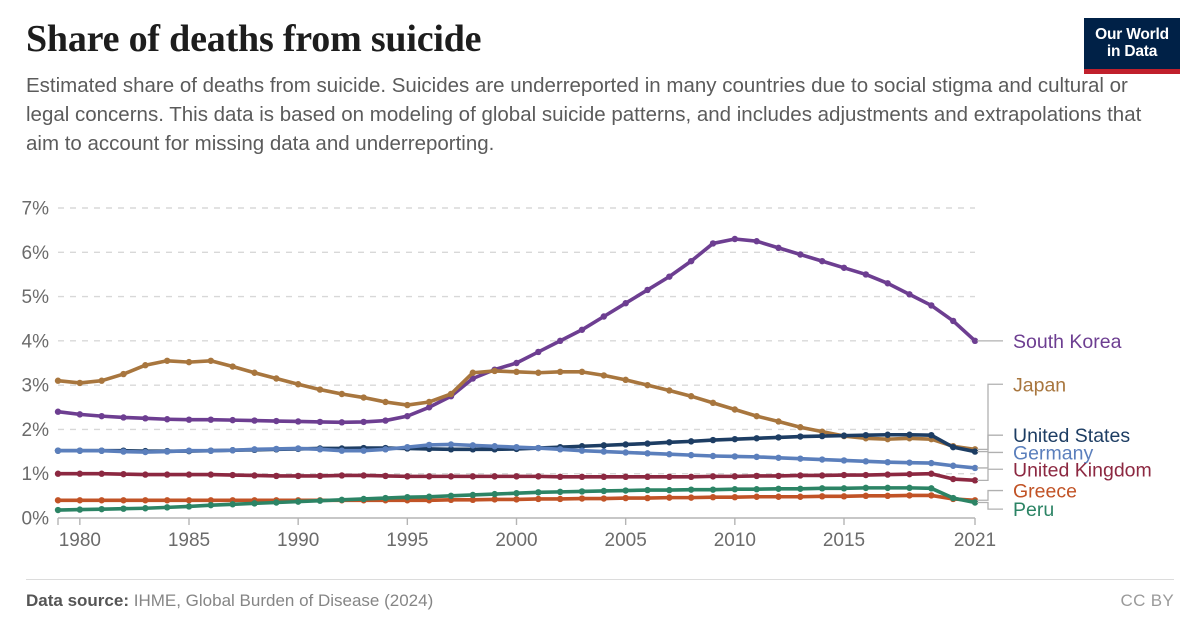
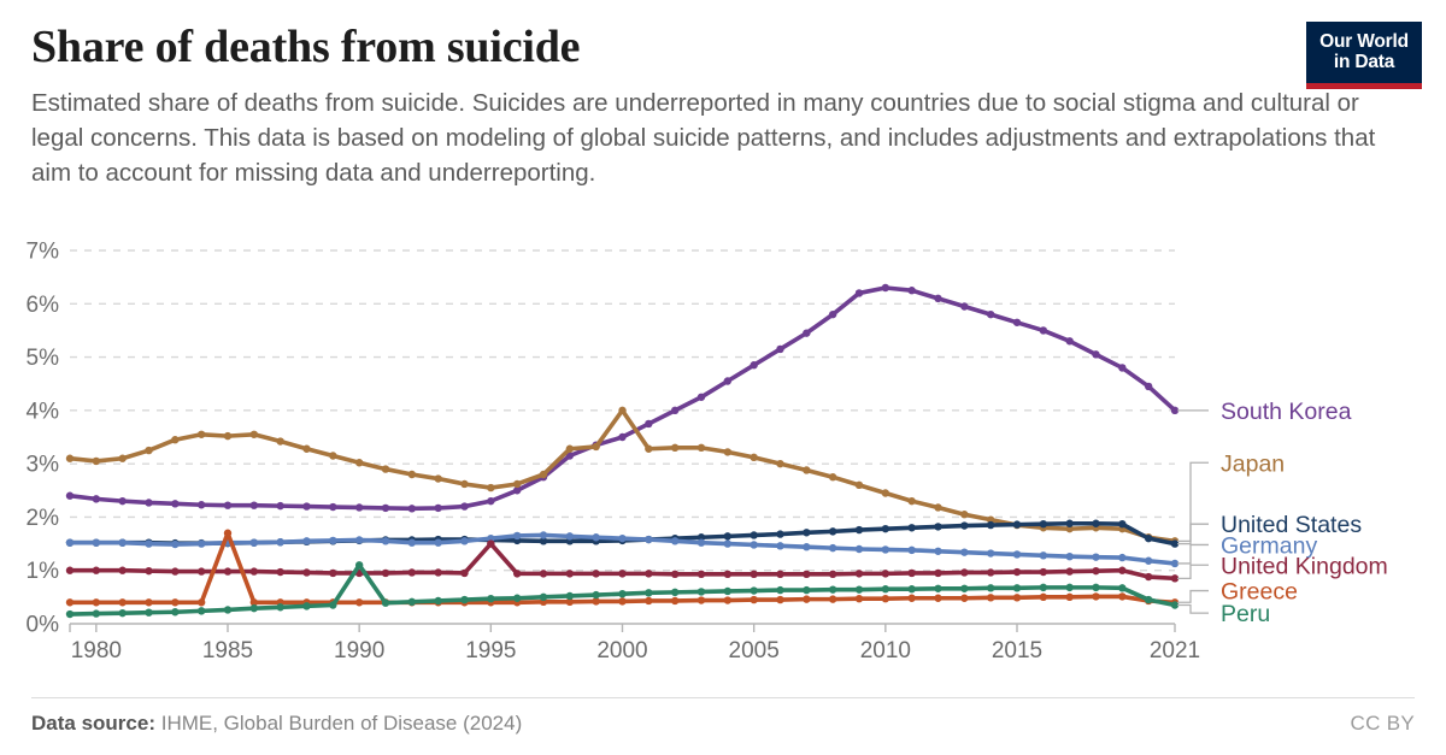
Greece/1985: 0.4% -> 1.7%
Peru/1990: 0.4% -> 1.1%
United Kingdom/1995: 0.9% -> 1.5%
Japan/2000: 3.3% -> 4.0%
